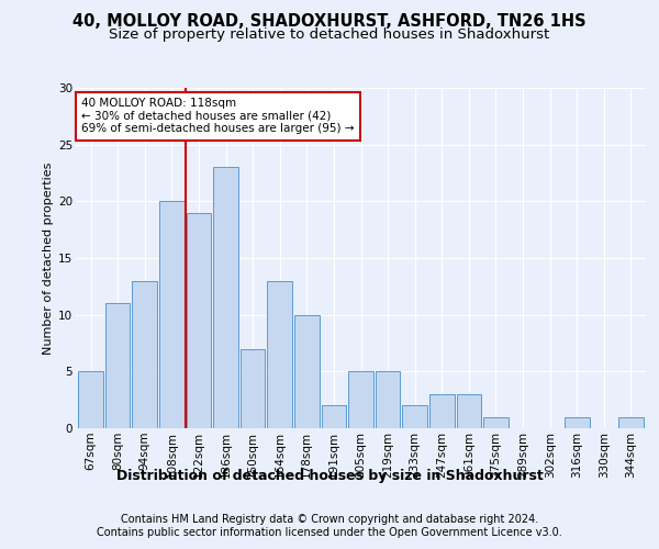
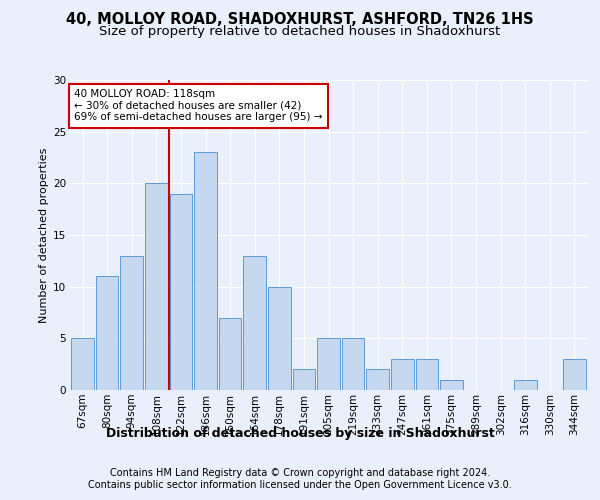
344sqm: 1 -> 3
